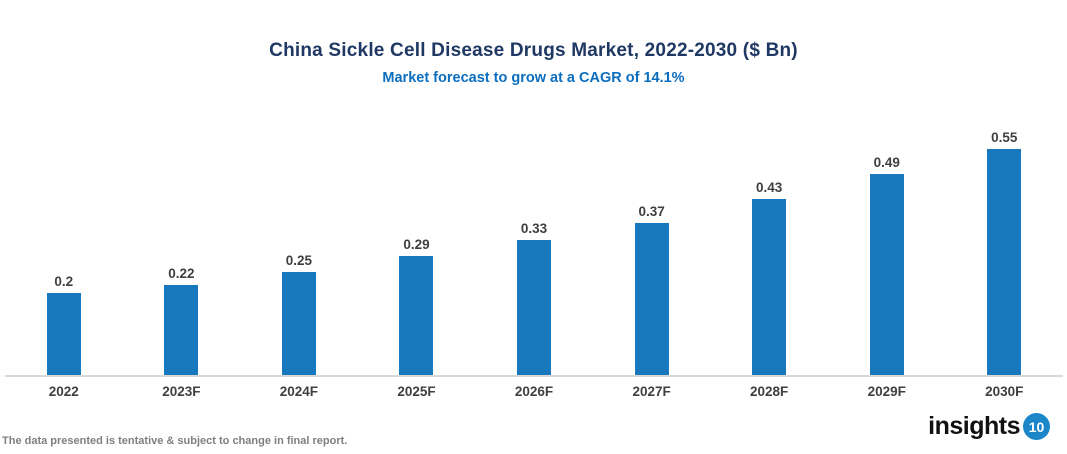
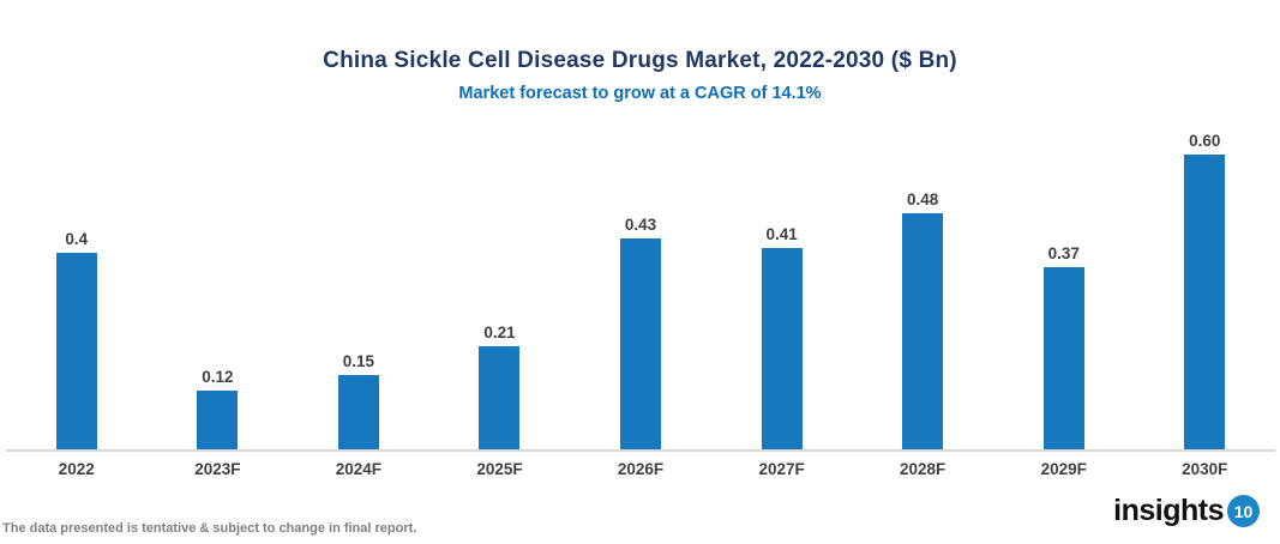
2022: 0.2 -> 0.4
2023F: 0.22 -> 0.12
2024F: 0.25 -> 0.15
2025F: 0.29 -> 0.21
2026F: 0.33 -> 0.43
2027F: 0.37 -> 0.41
2028F: 0.43 -> 0.48
2029F: 0.49 -> 0.37
2030F: 0.55 -> 0.60
